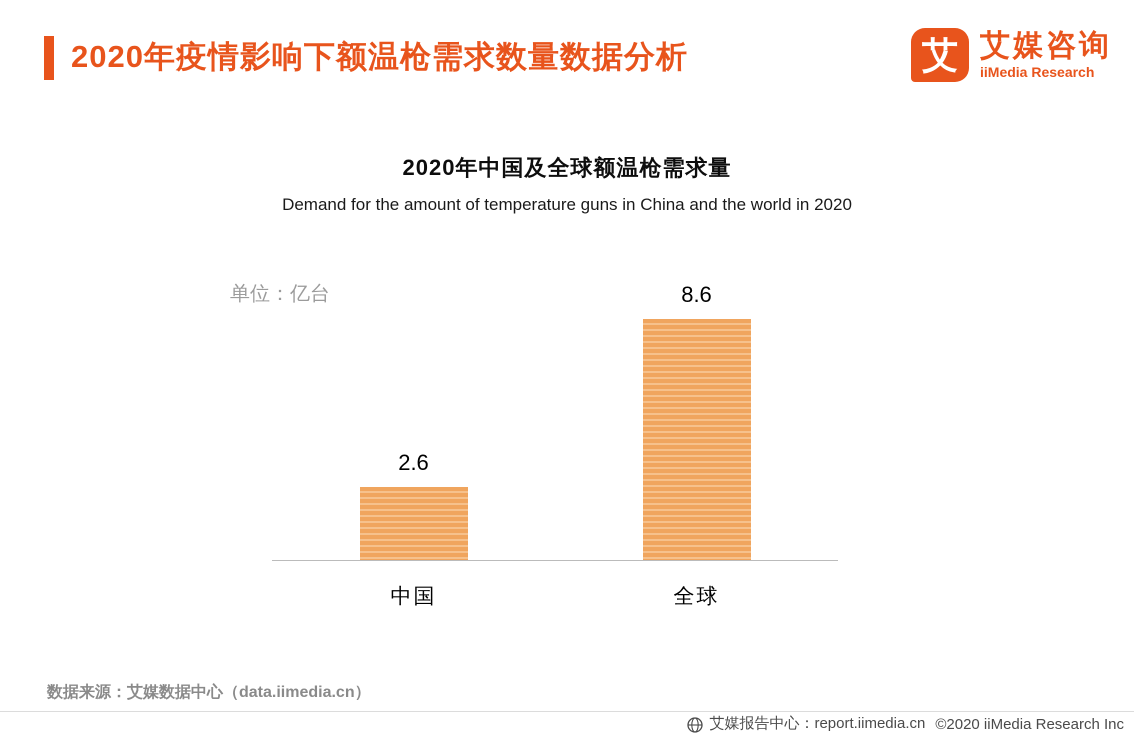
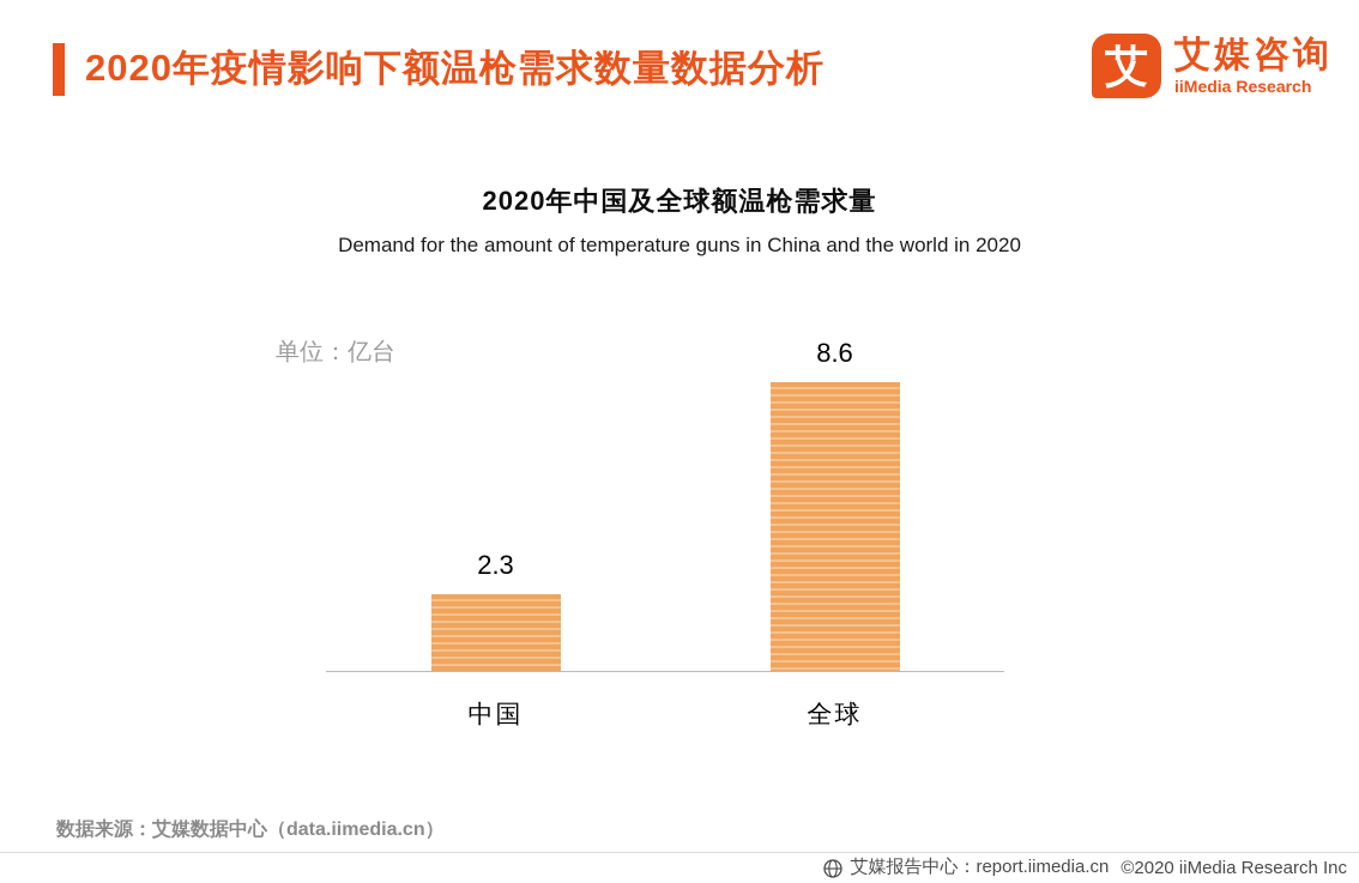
中国: 2.6 -> 2.3
